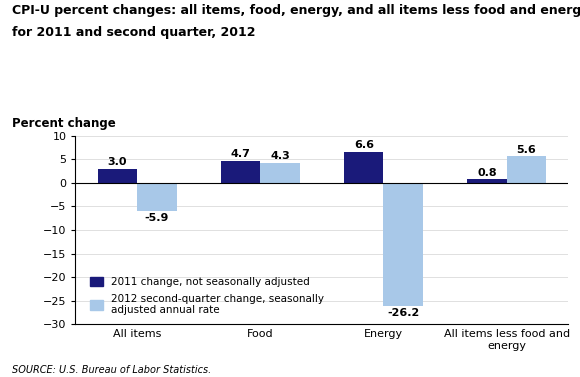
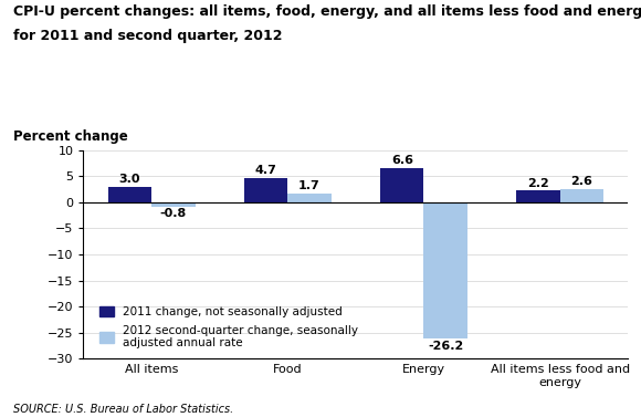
2012 second-quarter change, seasonally adjusted annual rate/All items: -5.9 -> -0.8
2012 second-quarter change, seasonally adjusted annual rate/Food: 4.3 -> 1.7
2011 change, not seasonally adjusted/All items less food and energy: 0.8 -> 2.2
2012 second-quarter change, seasonally adjusted annual rate/All items less food and energy: 5.6 -> 2.6
